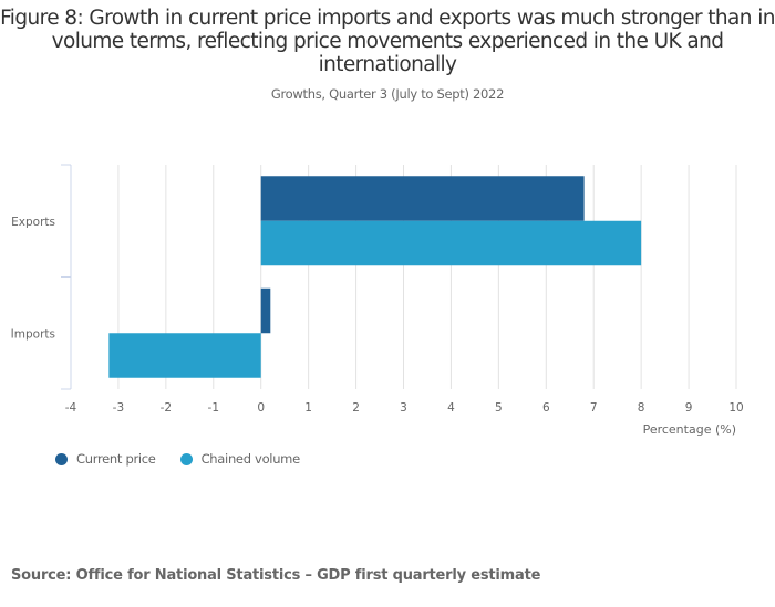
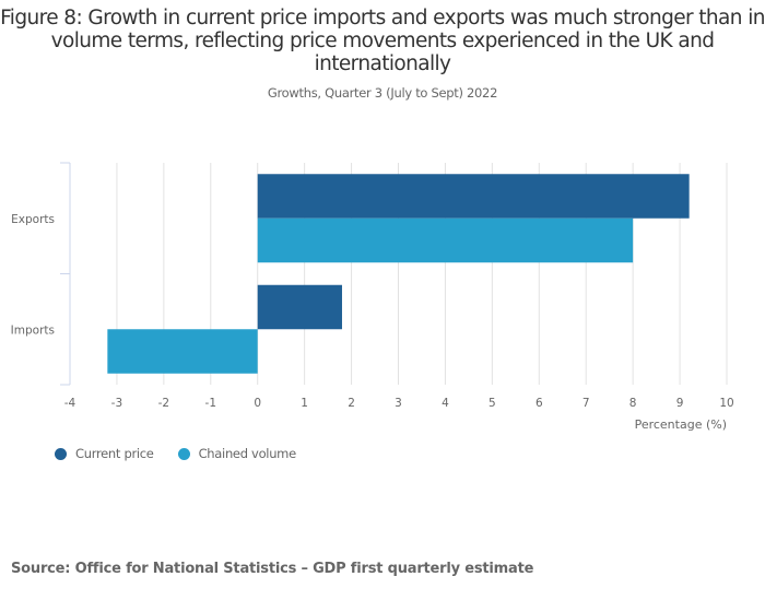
Current price/Exports: 6.8 -> 9.2
Current price/Imports: 0.2 -> 1.8
